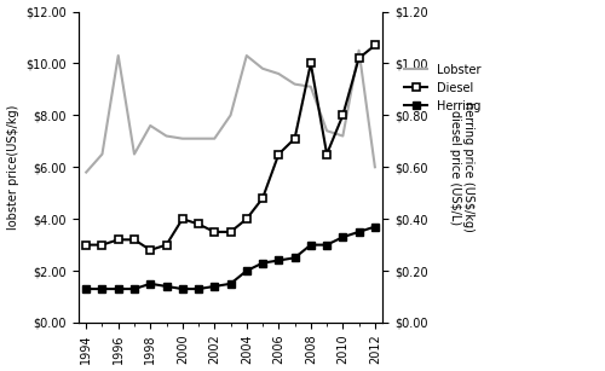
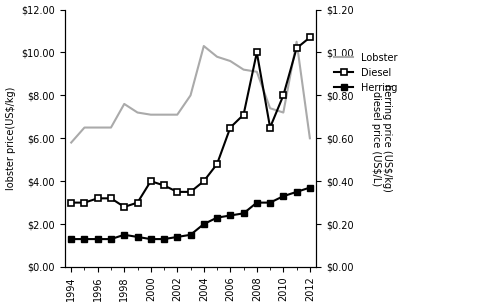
Lobster/1996: $10.3 -> $6.5
